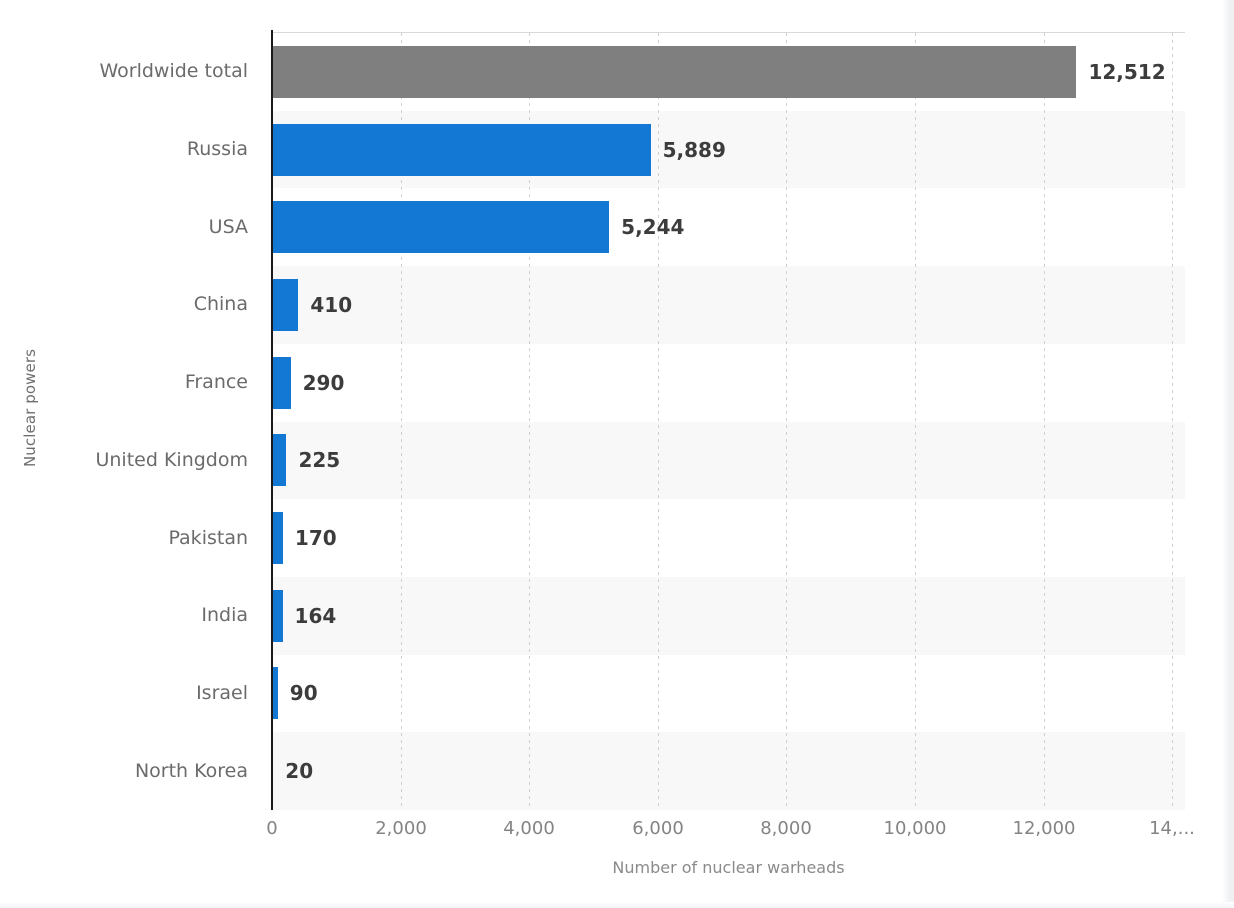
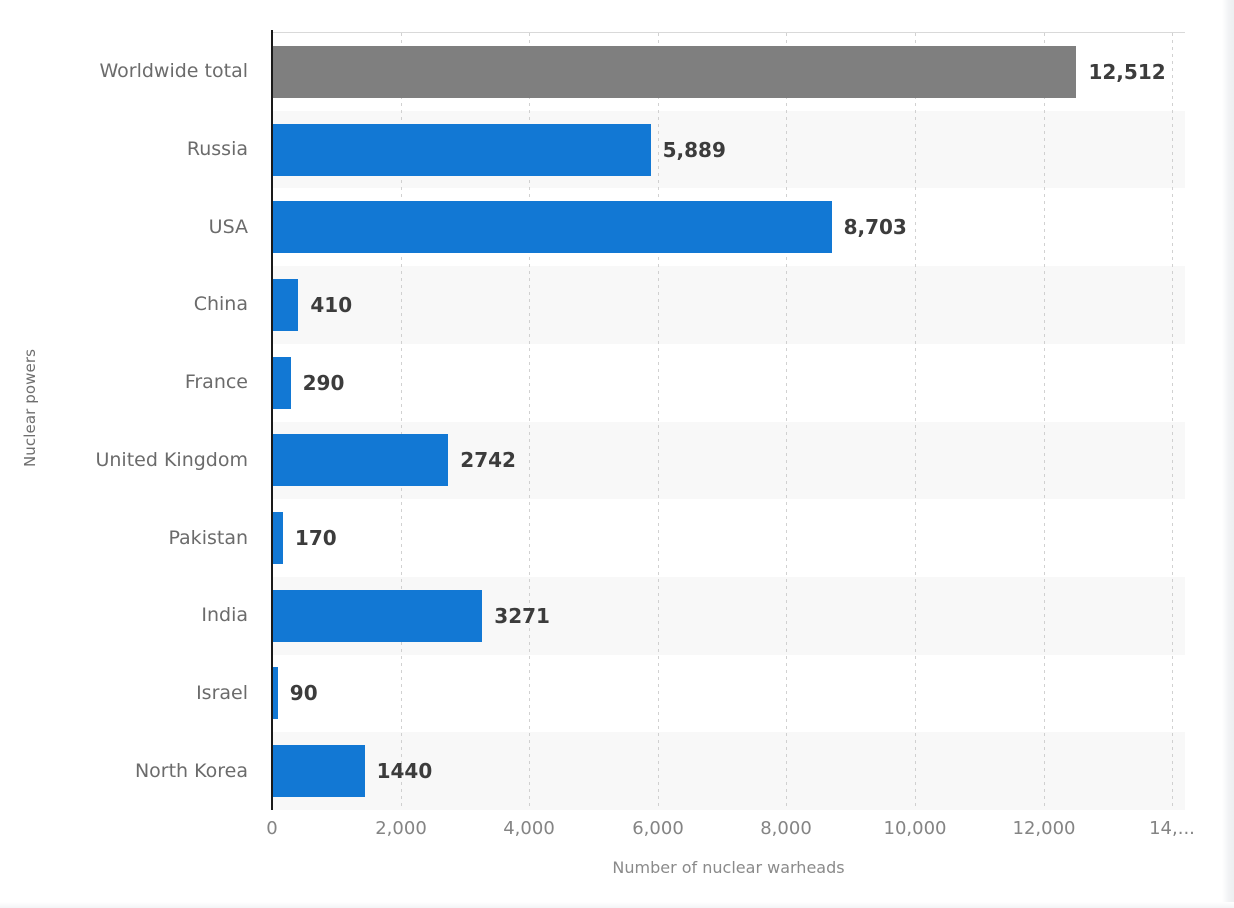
USA: 5,244 -> 8,703
United Kingdom: 225 -> 2742
India: 164 -> 3271
North Korea: 20 -> 1440
